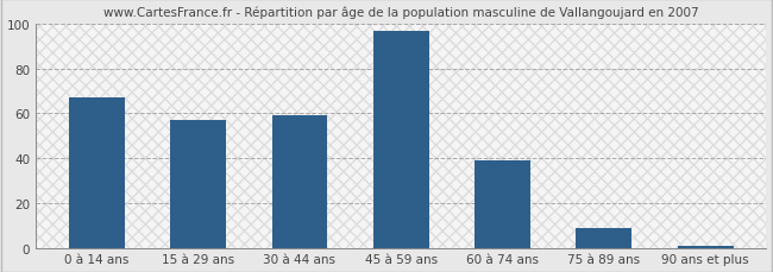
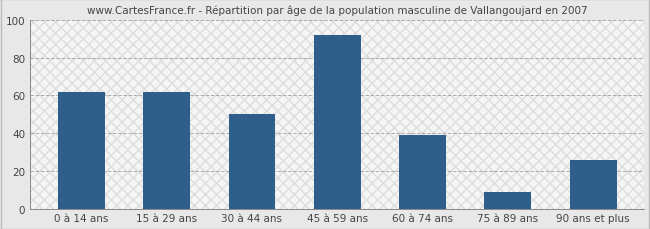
0 à 14 ans: 67 -> 62
15 à 29 ans: 57 -> 62
30 à 44 ans: 59 -> 50
45 à 59 ans: 97 -> 92
90 ans et plus: 1 -> 26
